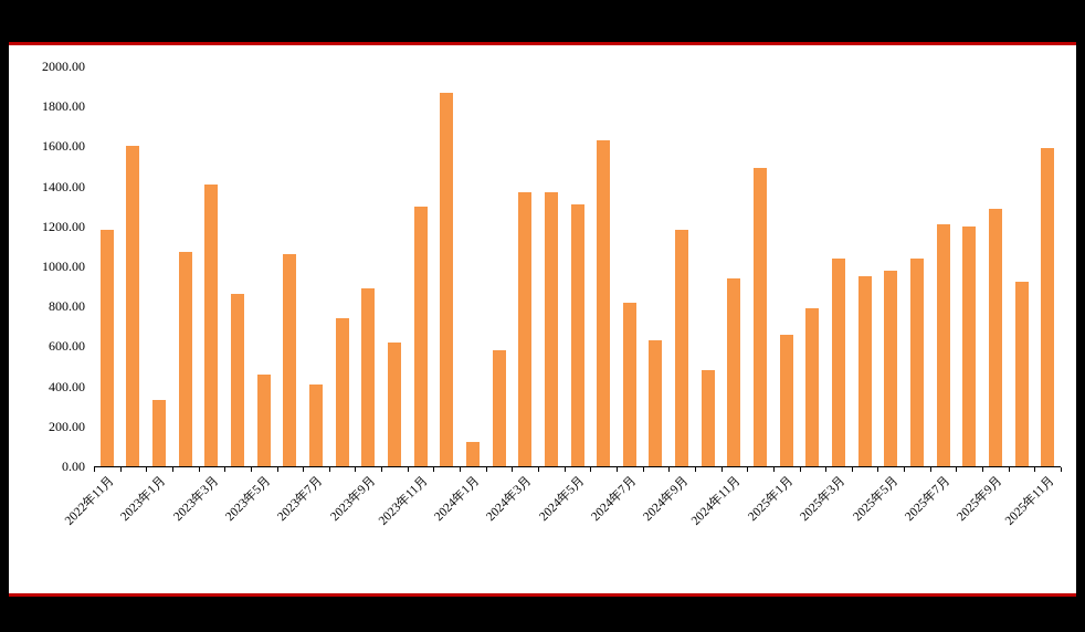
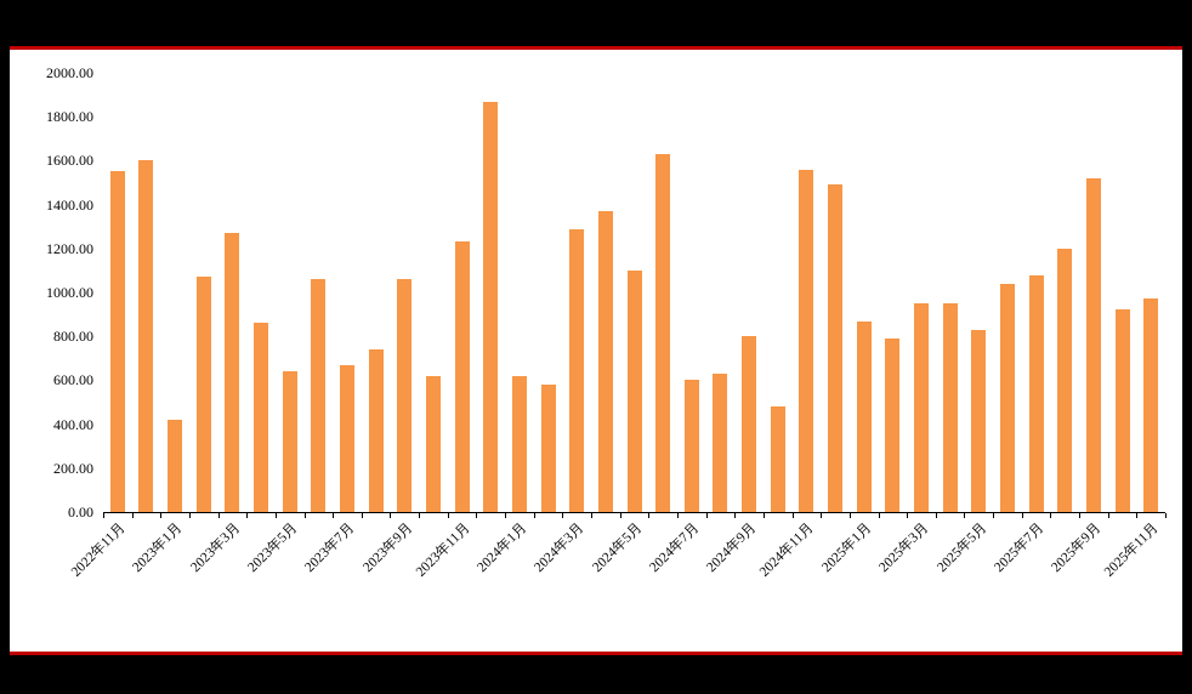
2022年11月: 1180 -> 1550
2023年1月: 330 -> 420
2023年3月: 1410 -> 1270
2023年5月: 460 -> 640
2023年7月: 410 -> 670
2023年9月: 890 -> 1060
2023年11月: 1300 -> 1230
2024年1月: 120 -> 620
2024年3月: 1370 -> 1290
2024年5月: 1310 -> 1100
2024年7月: 820 -> 600
2024年9月: 1180 -> 800
2024年11月: 940 -> 1560
2025年1月: 660 -> 870
2025年3月: 1040 -> 950
2025年5月: 980 -> 830
2025年7月: 1210 -> 1080
2025年9月: 1290 -> 1520
2025年11月: 1590 -> 970
